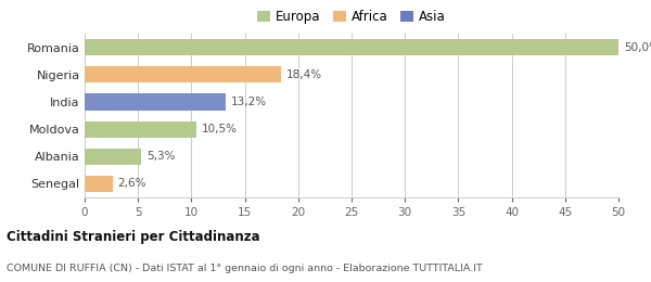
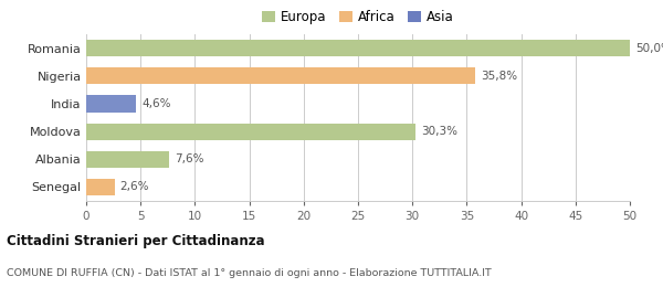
Nigeria: 18,4% -> 35,8%
India: 13,2% -> 4,6%
Moldova: 10,5% -> 30,3%
Albania: 5,3% -> 7,6%
